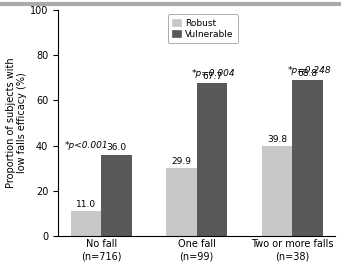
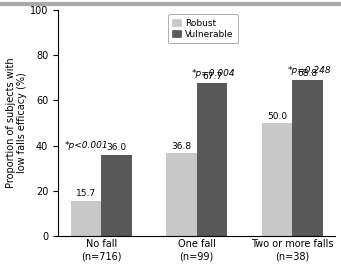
Robust/No fall (n=716): 11.0 -> 15.7
Robust/One fall (n=99): 29.9 -> 36.8
Robust/Two or more falls (n=38): 39.8 -> 50.0
